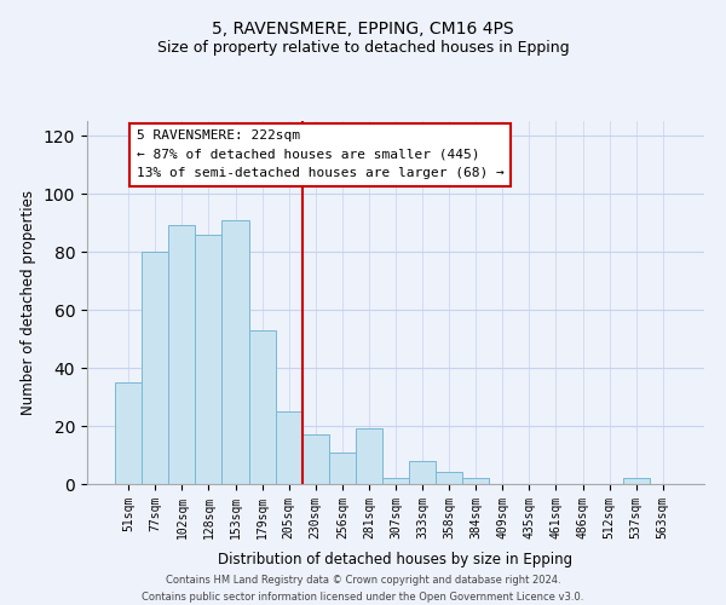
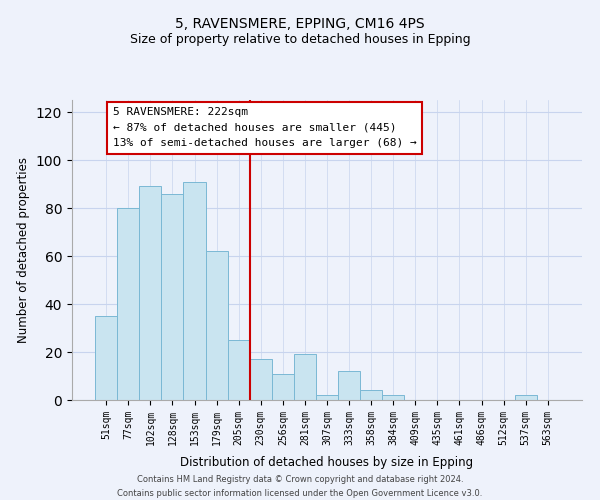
179sqm: 53 -> 62
333sqm: 8 -> 12
